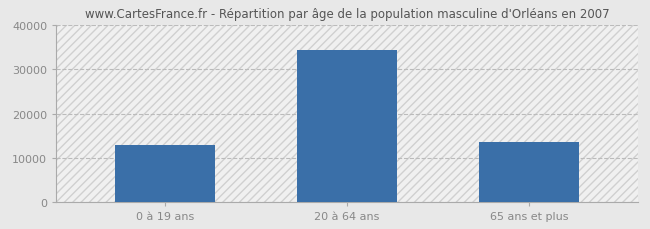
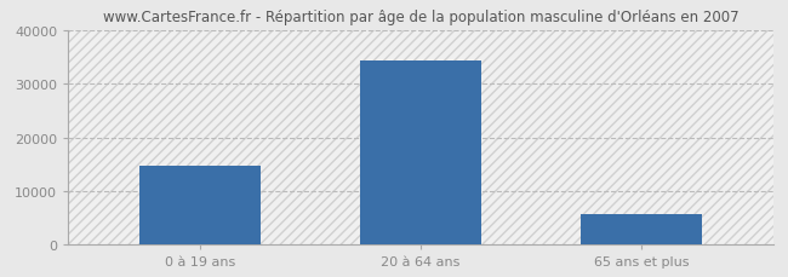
0 à 19 ans: 13000 -> 14700
65 ans et plus: 13500 -> 5700
